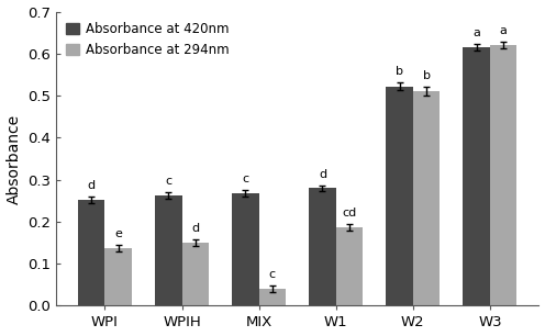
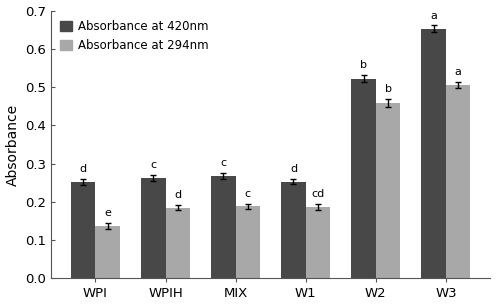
Absorbance at 294nm/WPIH: 0.150 -> 0.185
Absorbance at 294nm/MIX: 0.040 -> 0.188
Absorbance at 420nm/W1: 0.280 -> 0.253
Absorbance at 294nm/W2: 0.510 -> 0.458
Absorbance at 420nm/W3: 0.615 -> 0.653
Absorbance at 294nm/W3: 0.620 -> 0.505
